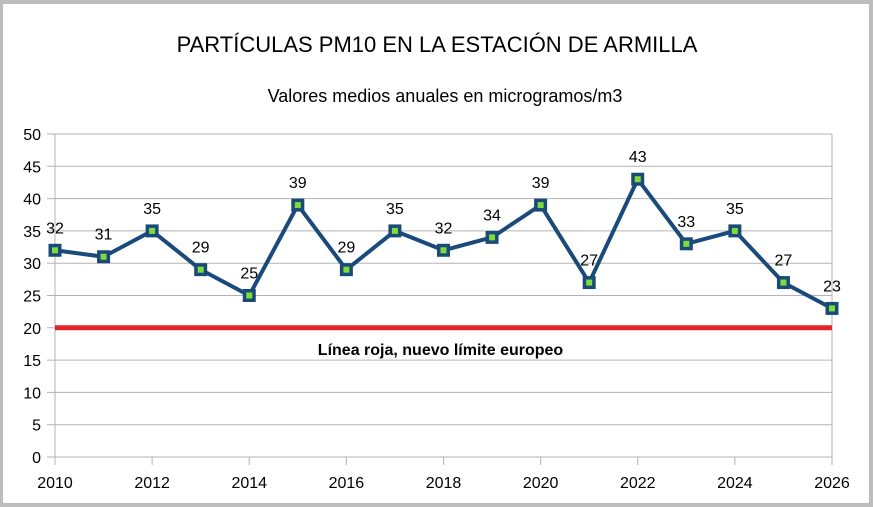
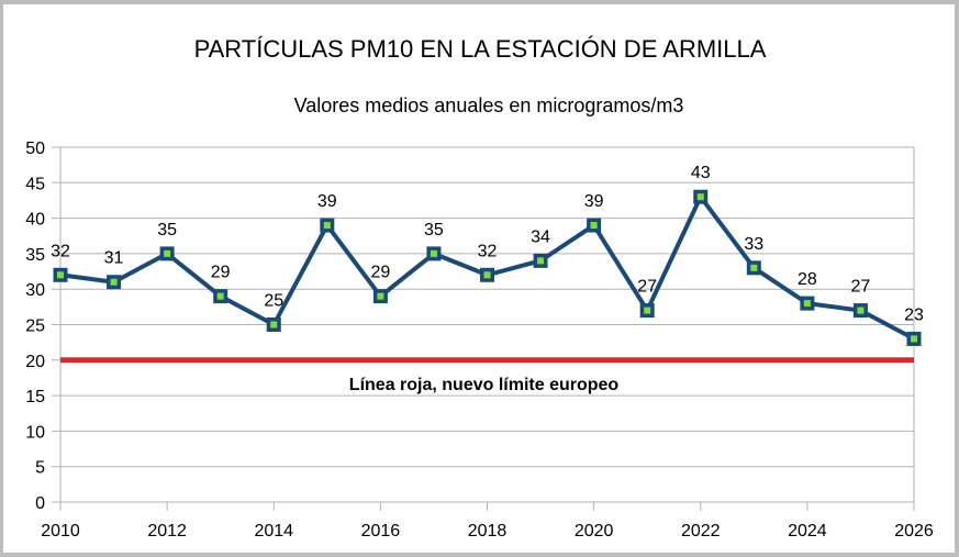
2024: 35 -> 28
